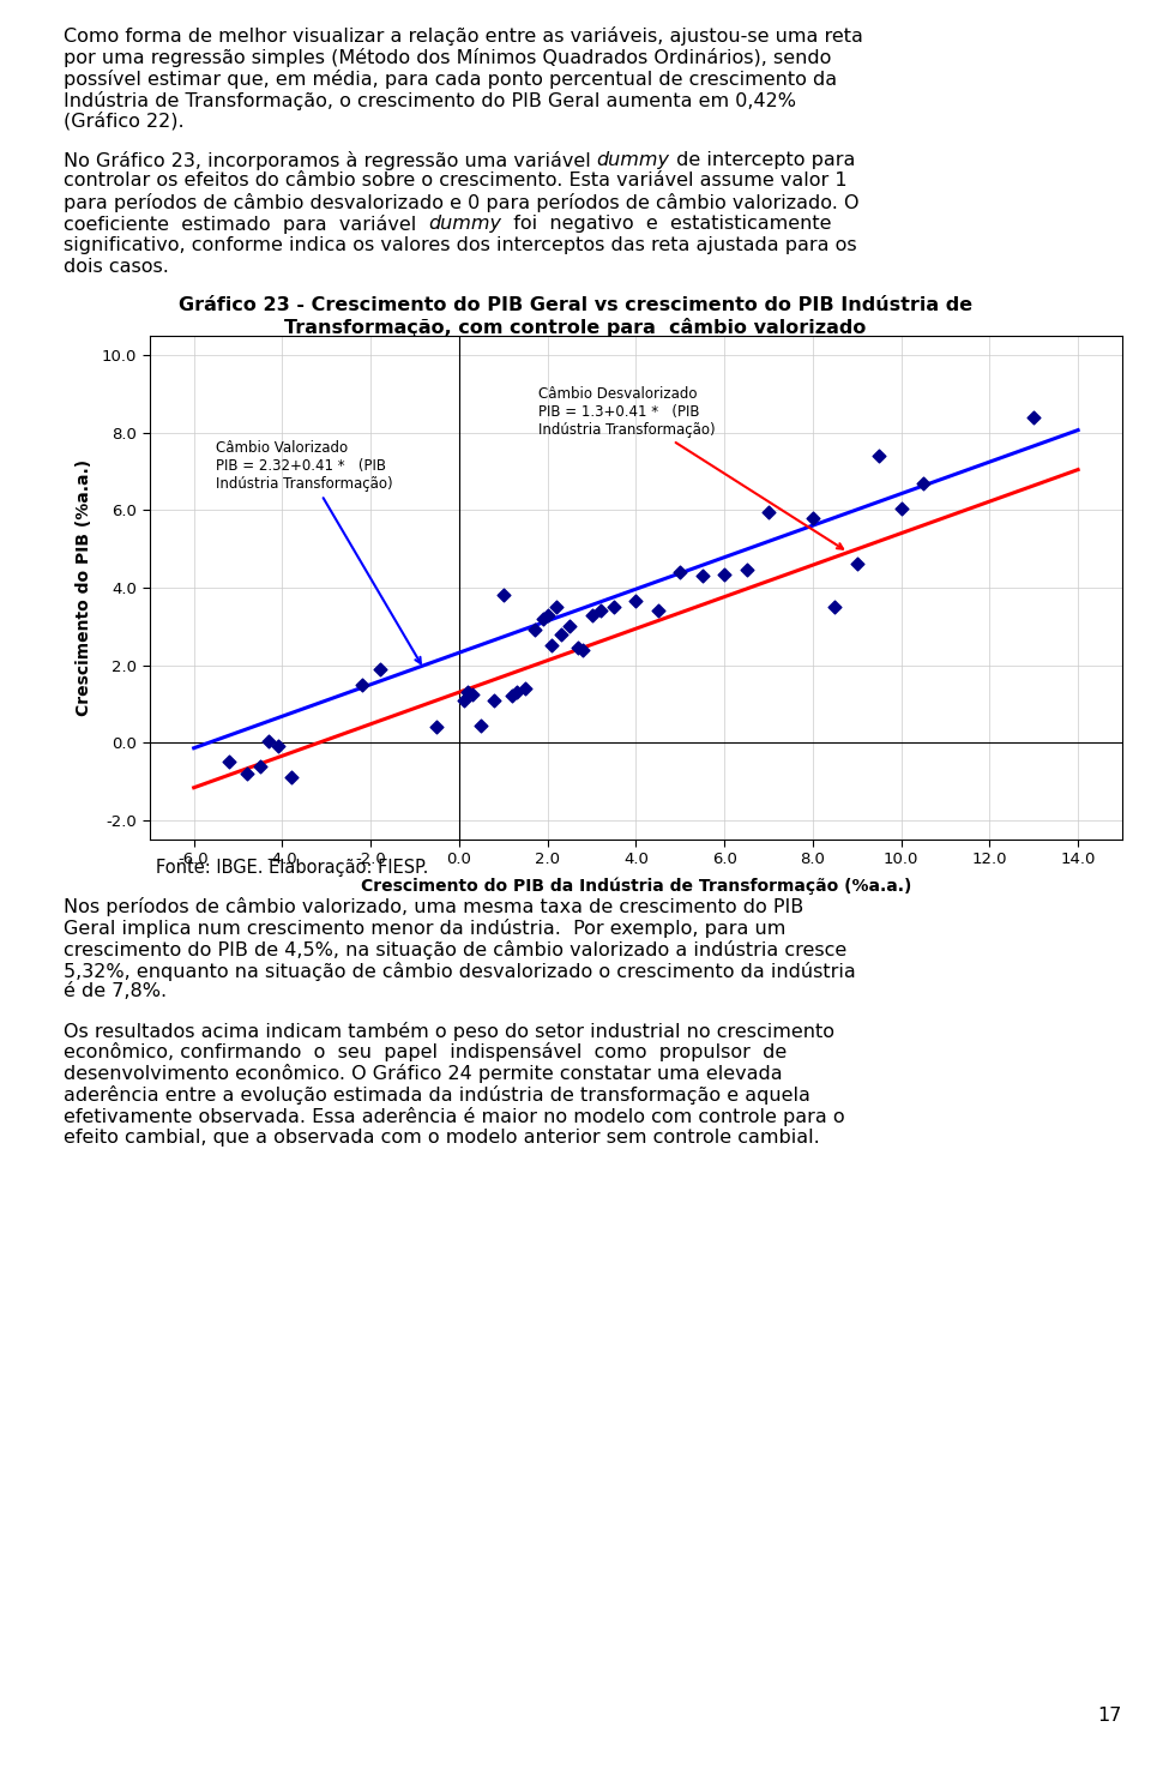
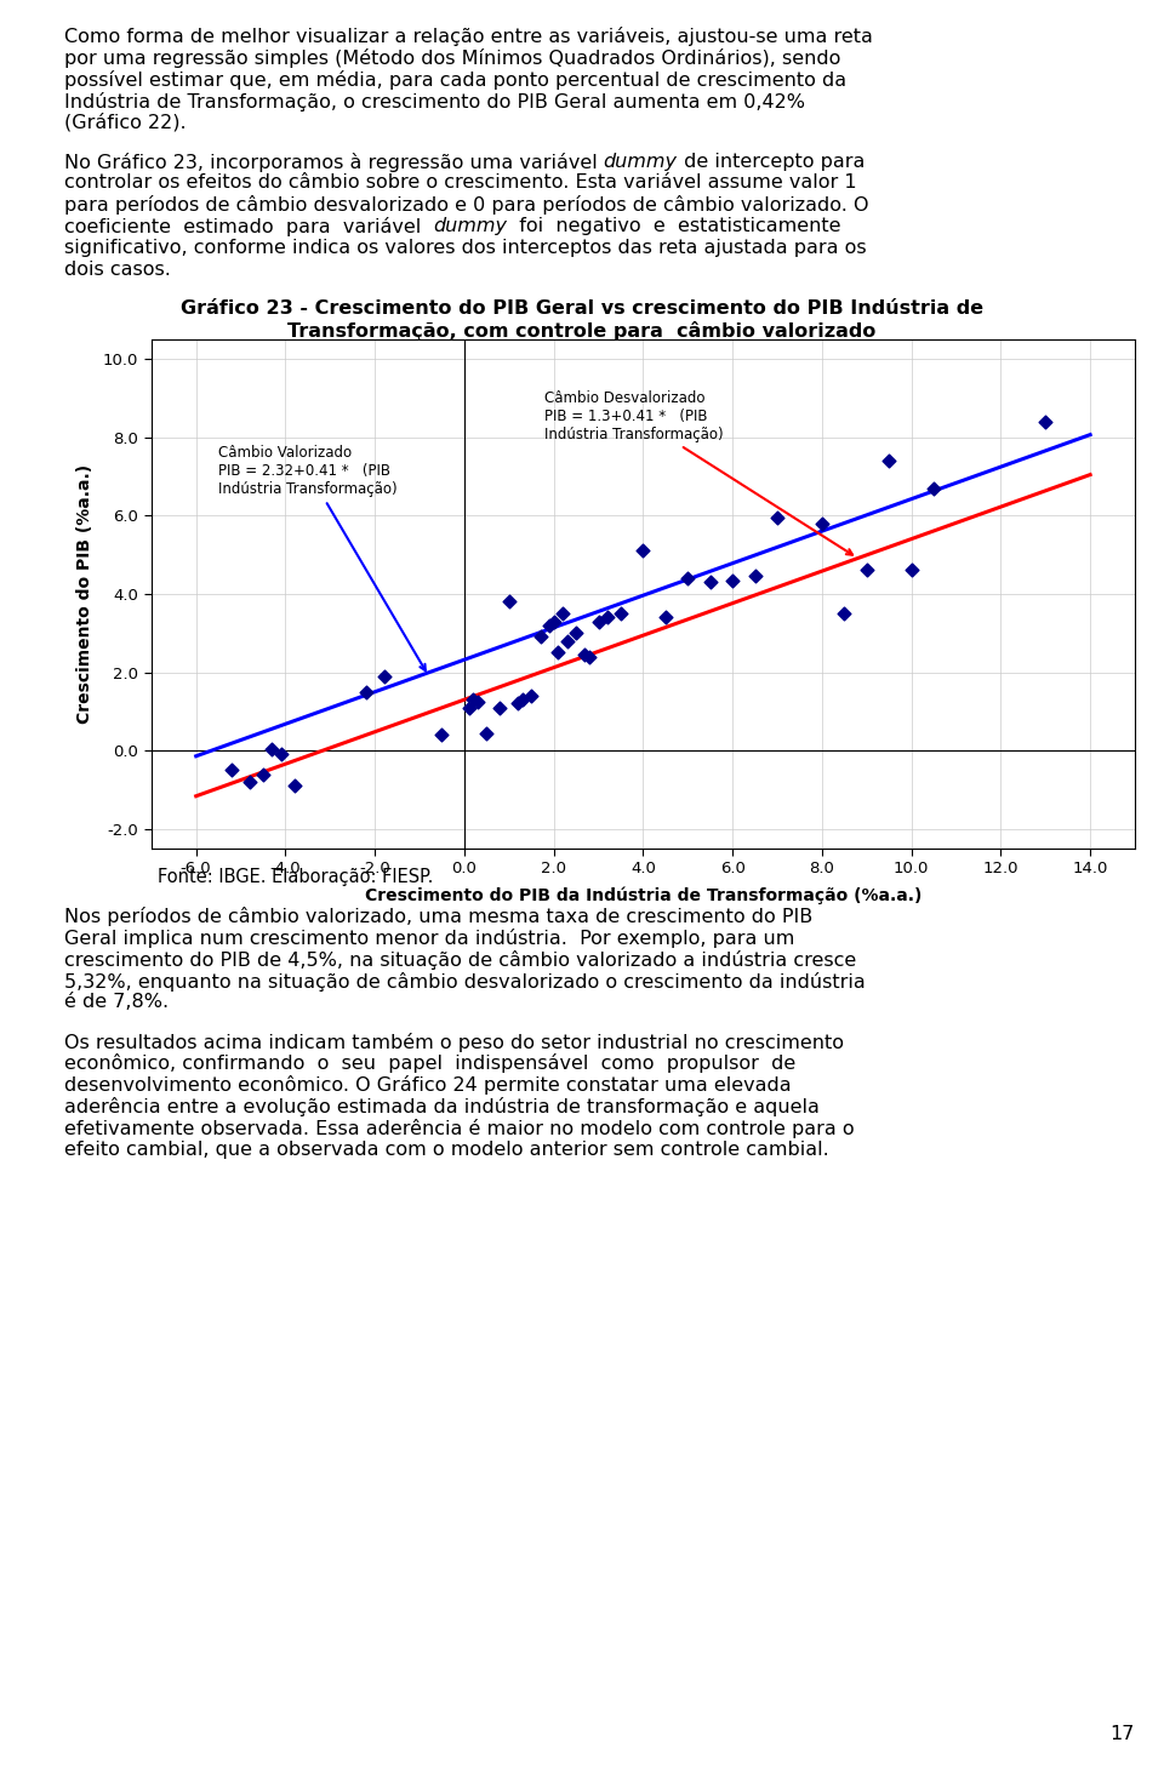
4.0: 3.65 -> 5.10
10.0: 6.05 -> 4.60
